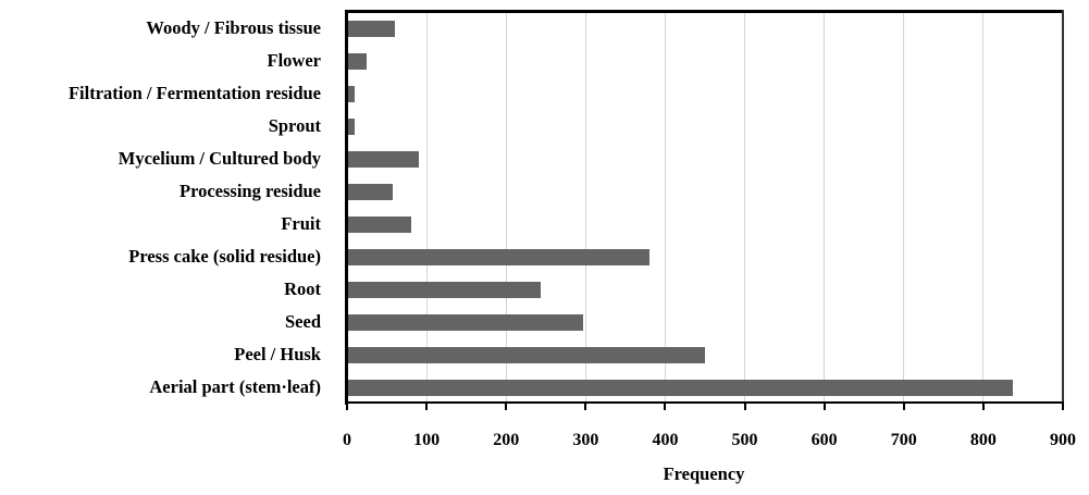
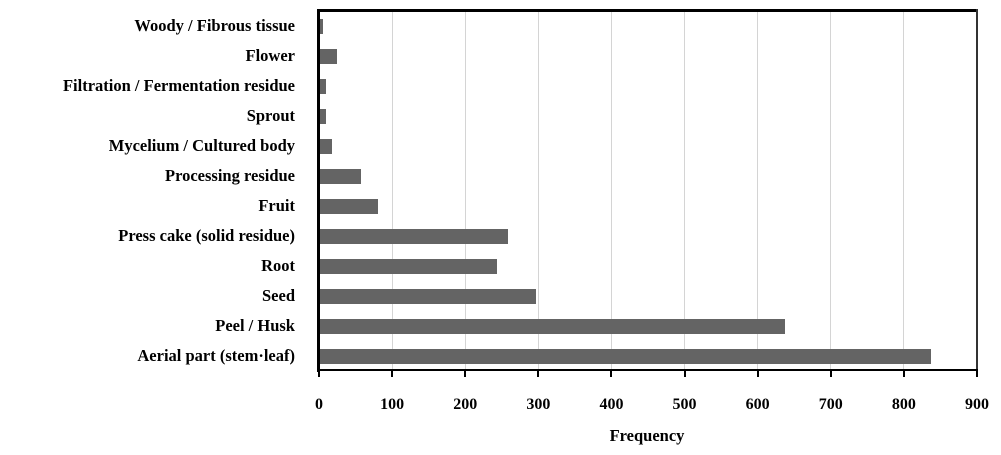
Woody / Fibrous tissue: 60 -> 10
Mycelium / Cultured body: 90 -> 20
Press cake (solid residue): 380 -> 260
Peel / Husk: 450 -> 640
